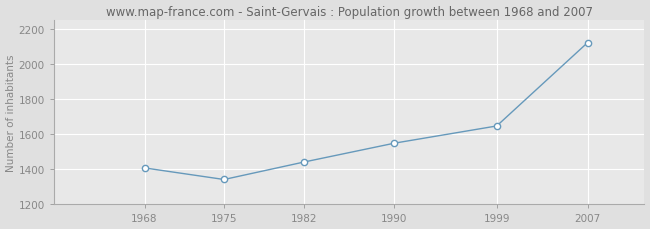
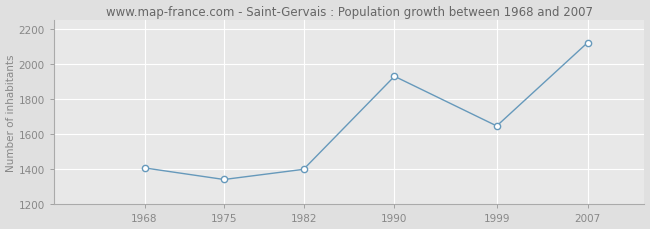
1982: 1440 -> 1400
1990: 1550 -> 1930
